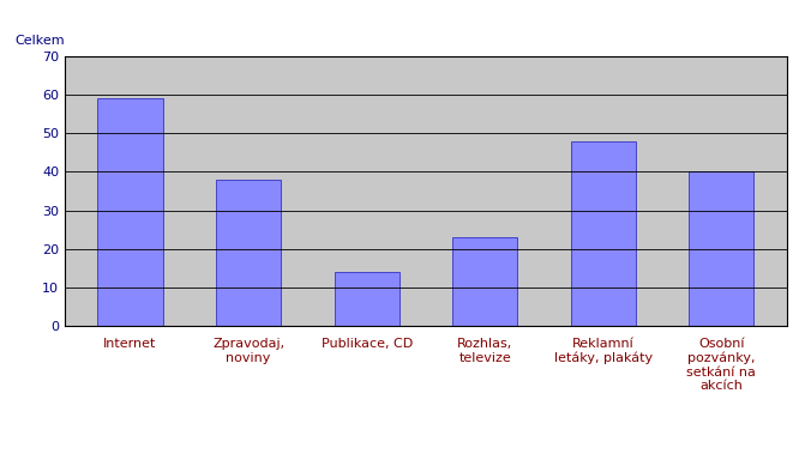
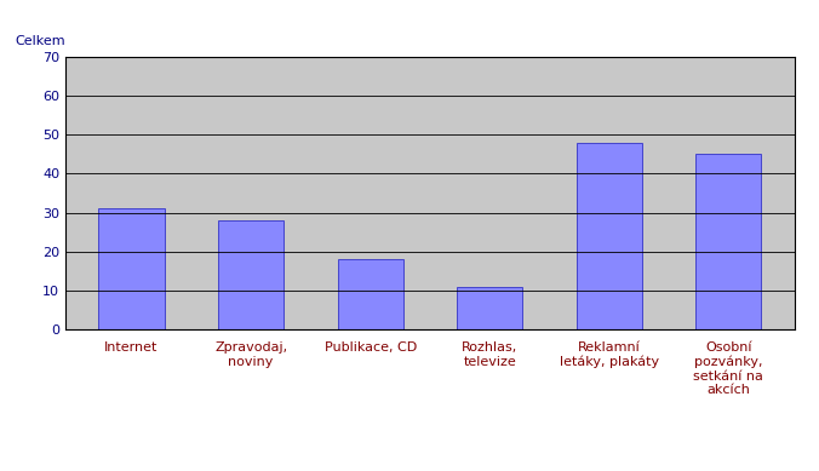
Internet: 59 -> 31
Zpravodaj, noviny: 38 -> 28
Publikace, CD: 14 -> 18
Rozhlas, televize: 23 -> 11
Osobní pozvánky, setkání na akcích: 40 -> 45
